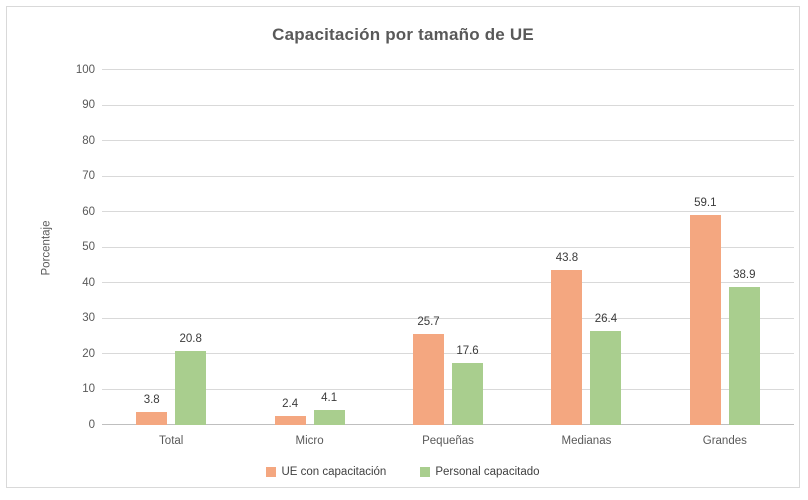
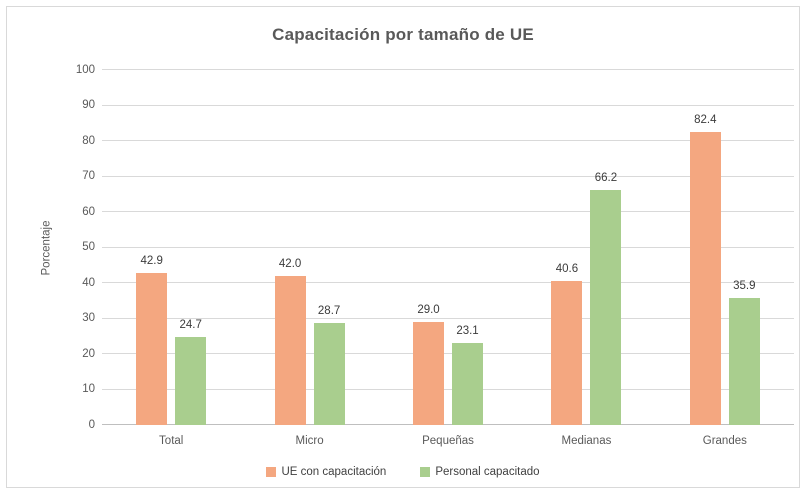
UE con capacitación/Total: 3.8 -> 42.9
Personal capacitado/Total: 20.8 -> 24.7
UE con capacitación/Micro: 2.4 -> 42.0
Personal capacitado/Micro: 4.1 -> 28.7
UE con capacitación/Pequeñas: 25.7 -> 29.0
Personal capacitado/Pequeñas: 17.6 -> 23.1
UE con capacitación/Medianas: 43.8 -> 40.6
Personal capacitado/Medianas: 26.4 -> 66.2
UE con capacitación/Grandes: 59.1 -> 82.4
Personal capacitado/Grandes: 38.9 -> 35.9
